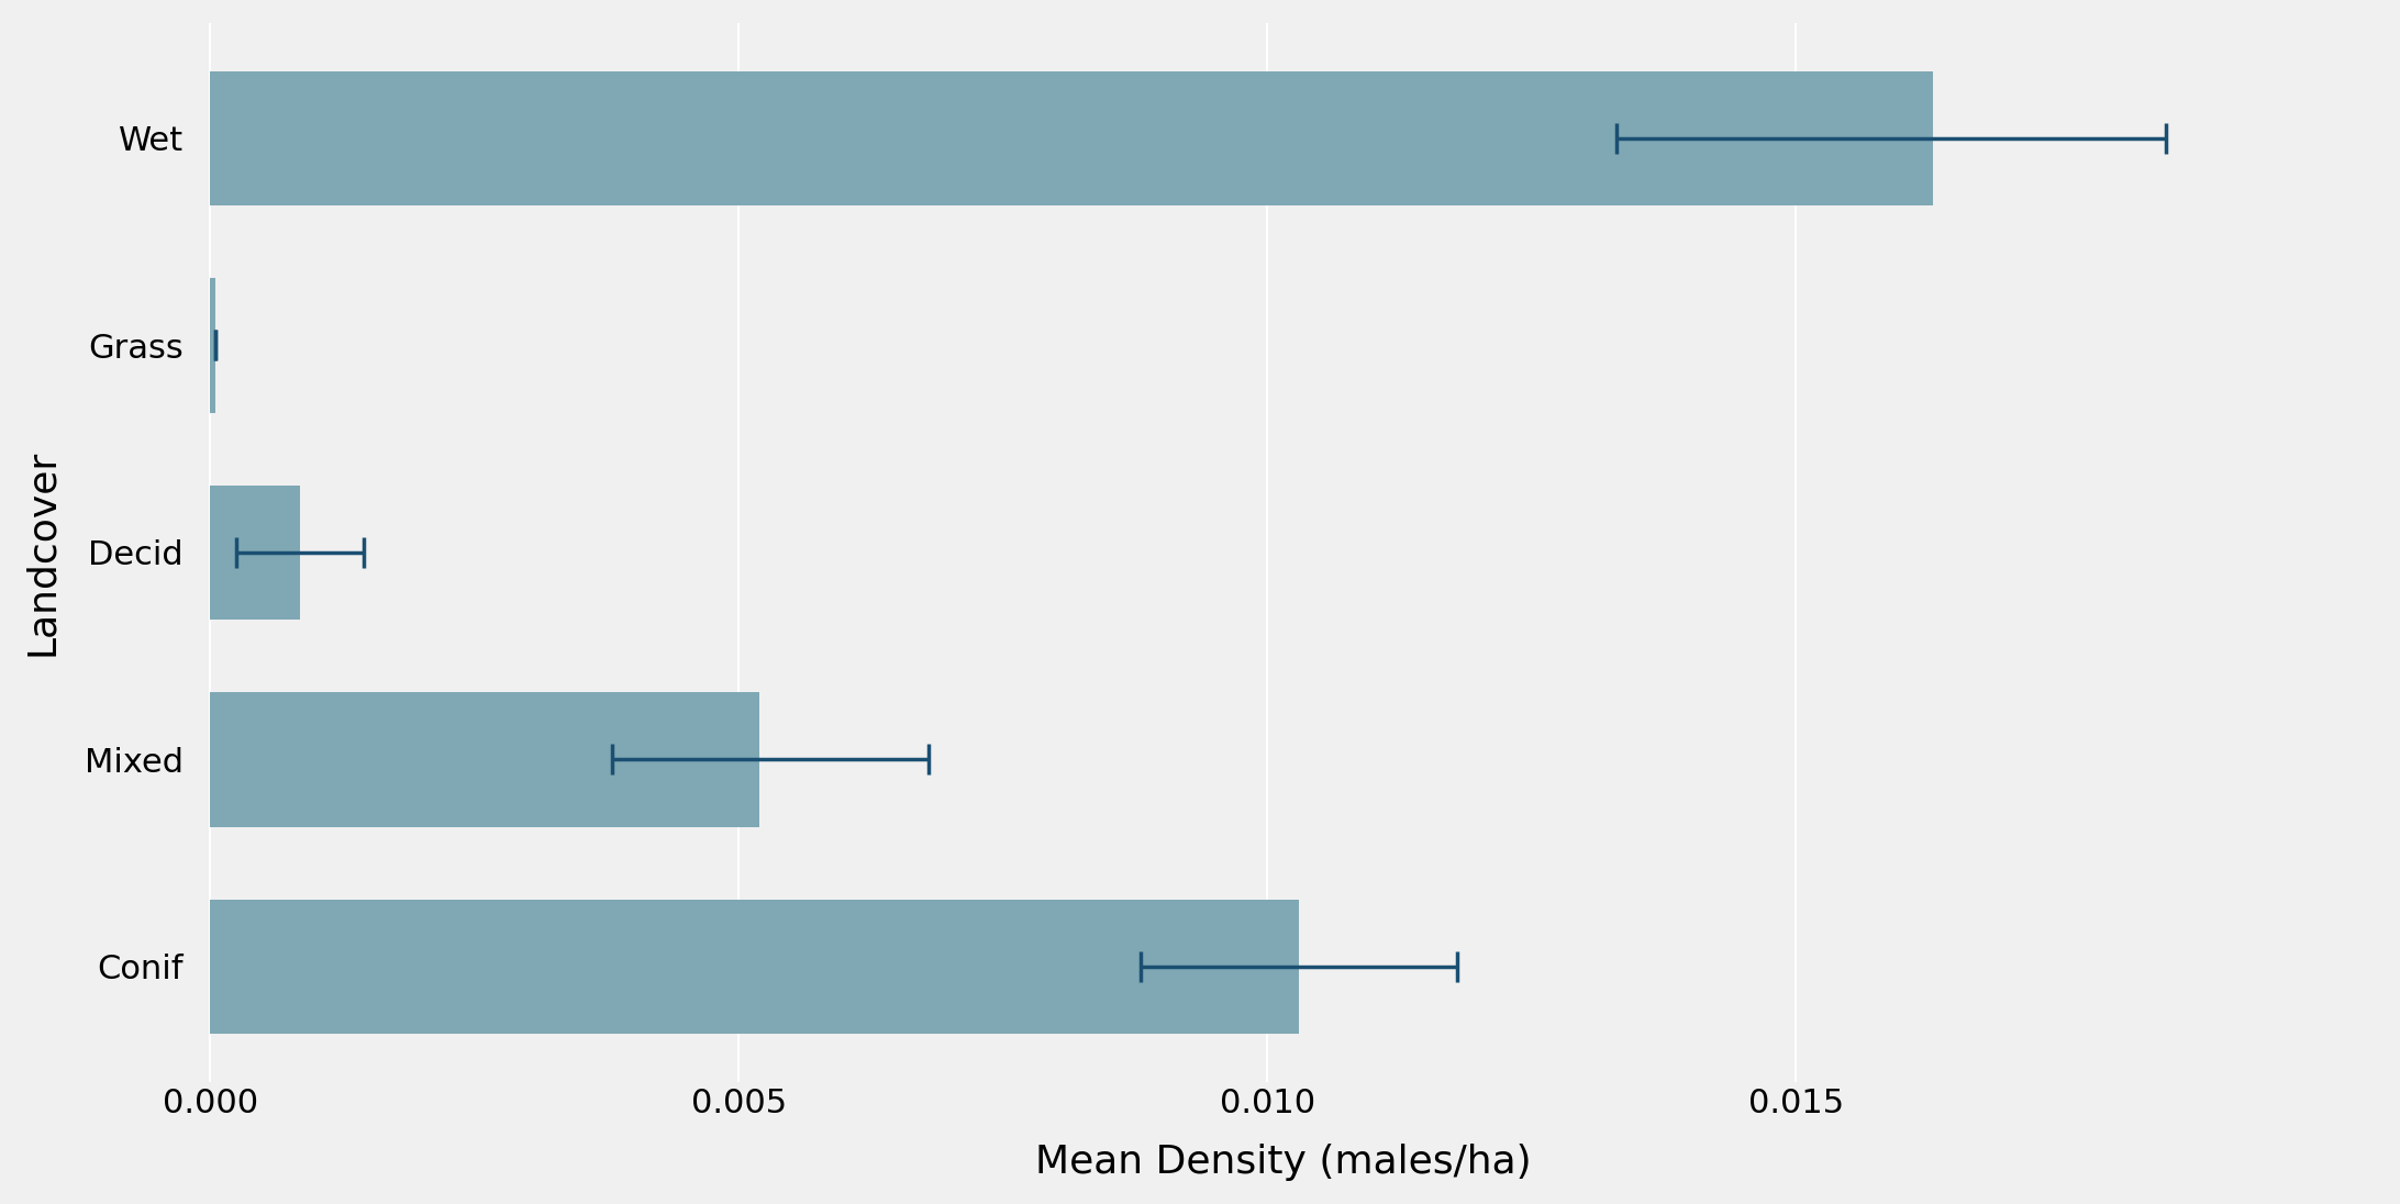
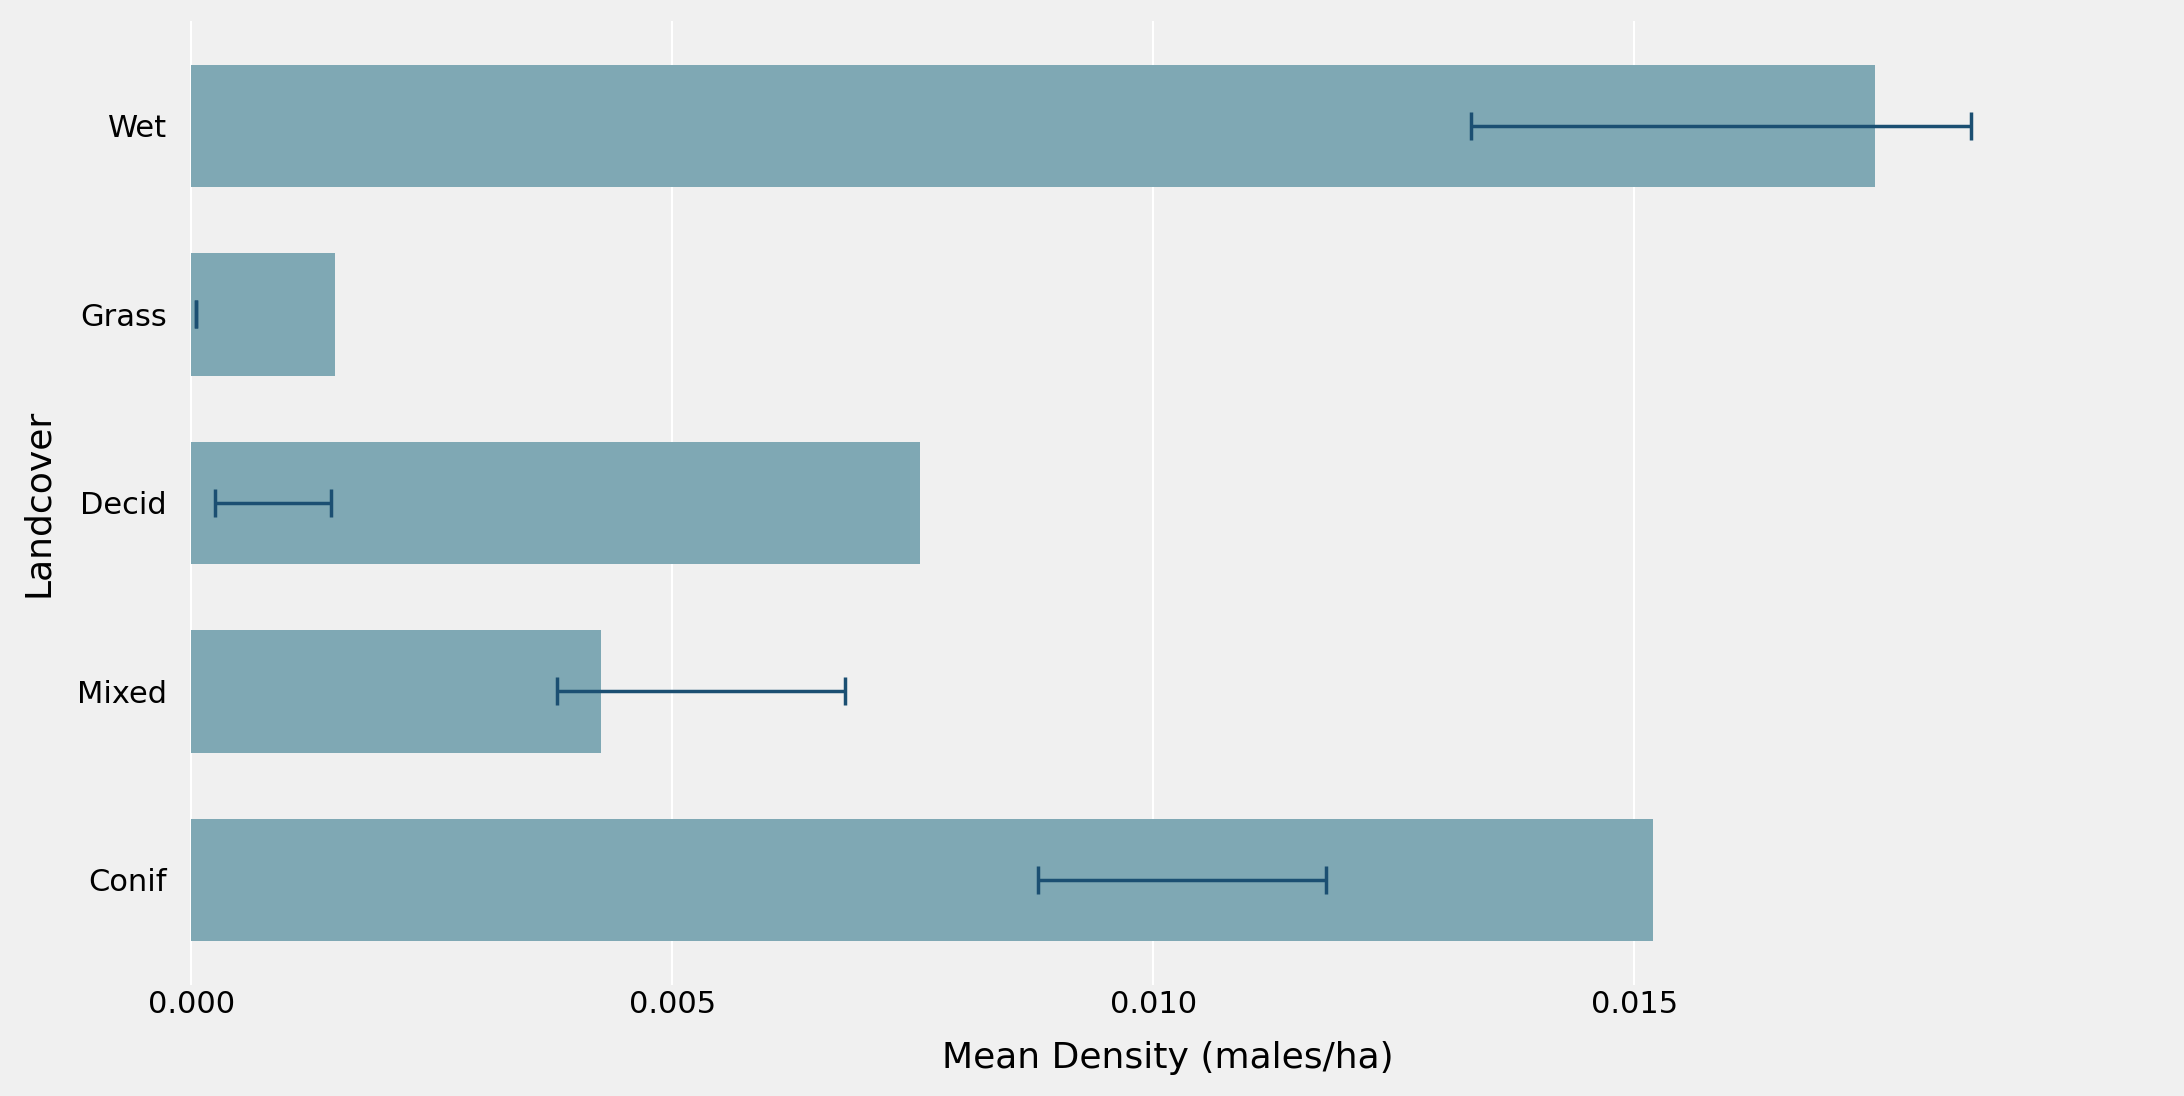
Wet: 0.01630 -> 0.01750
Grass: 0.00005 -> 0.00150
Decid: 0.00085 -> 0.00758
Mixed: 0.00520 -> 0.00426
Conif: 0.01030 -> 0.01520
